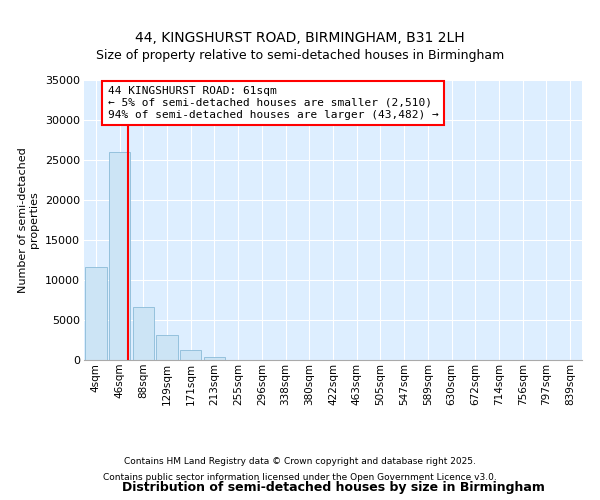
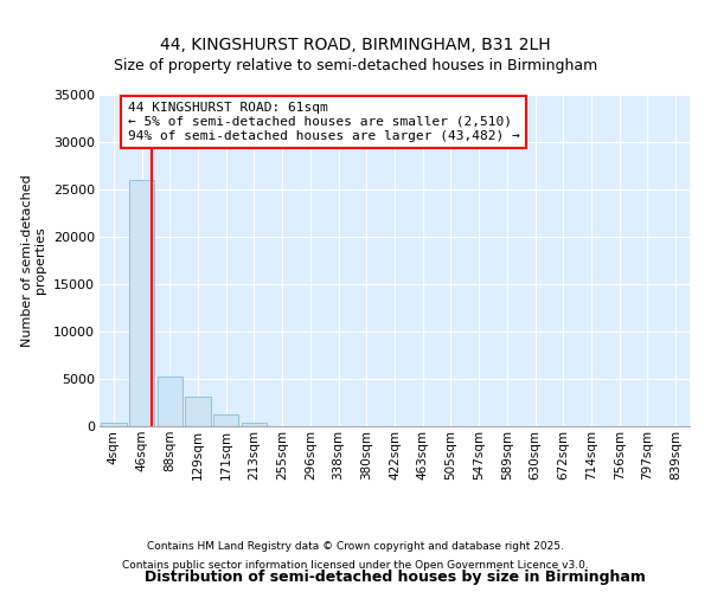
4sqm: 11600 -> 400
88sqm: 6600 -> 5200
